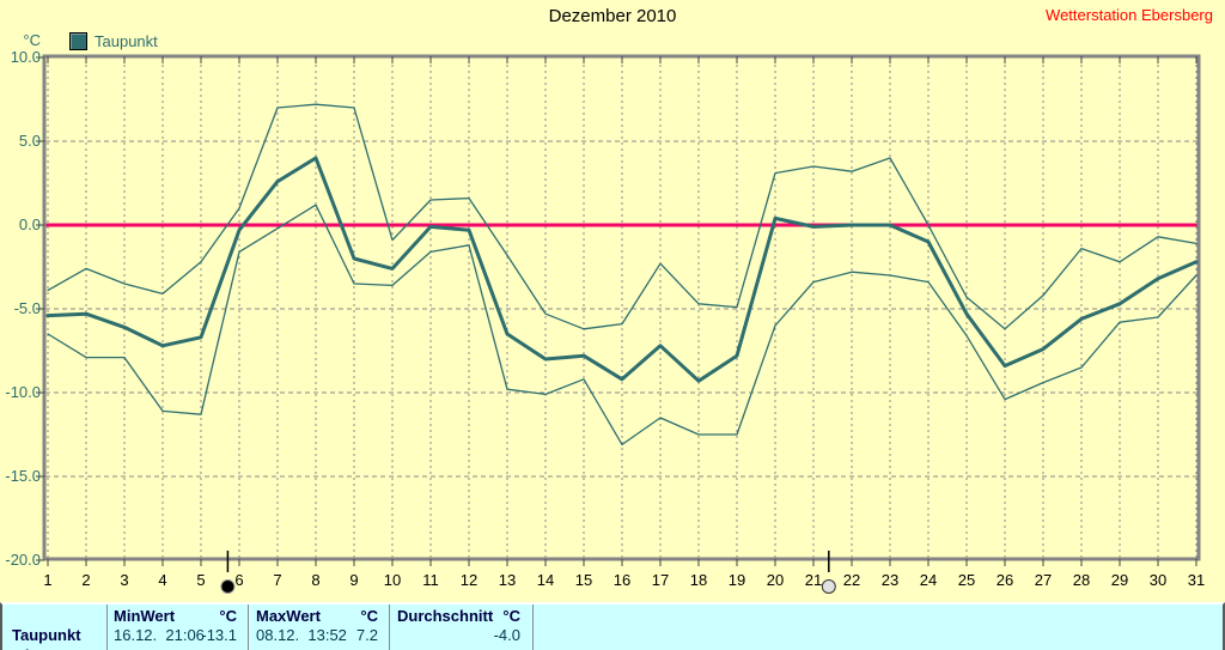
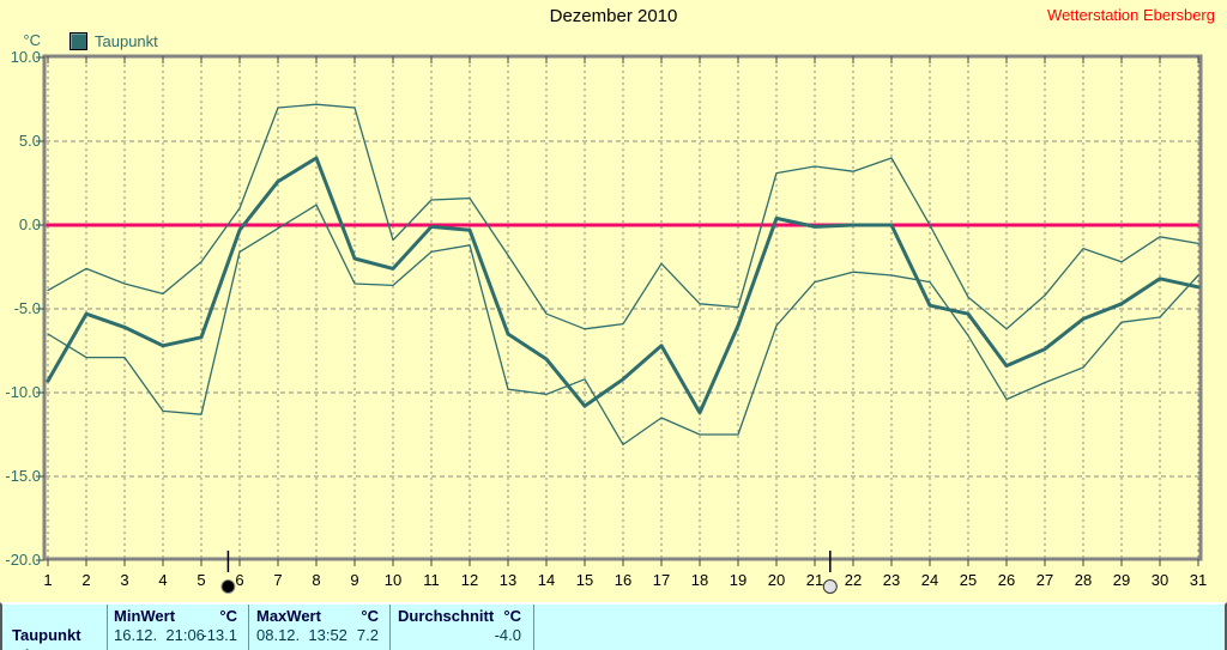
Taupunkt/1: -5.4 -> -9.3
Taupunkt/15: -7.8 -> -10.8
Taupunkt/18: -9.3 -> -11.2
Taupunkt/19: -7.8 -> -6.0
Taupunkt/24: -1.0 -> -4.8
Taupunkt/31: -2.2 -> -3.7
